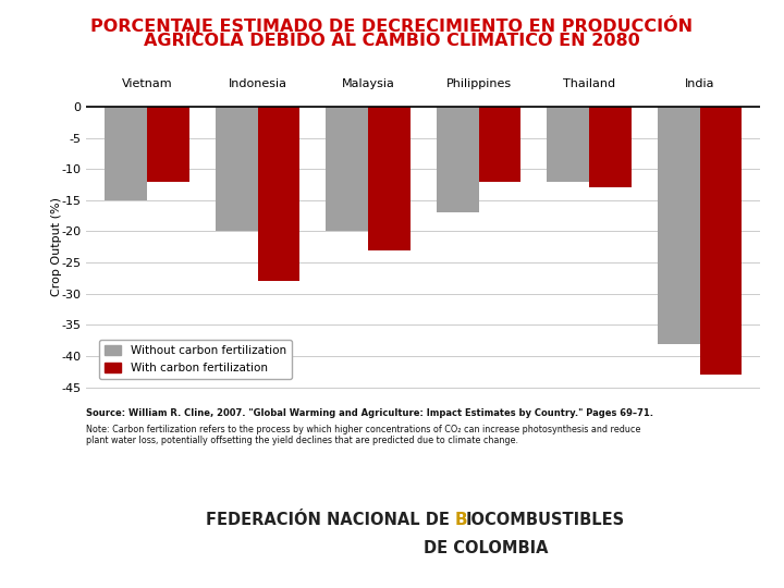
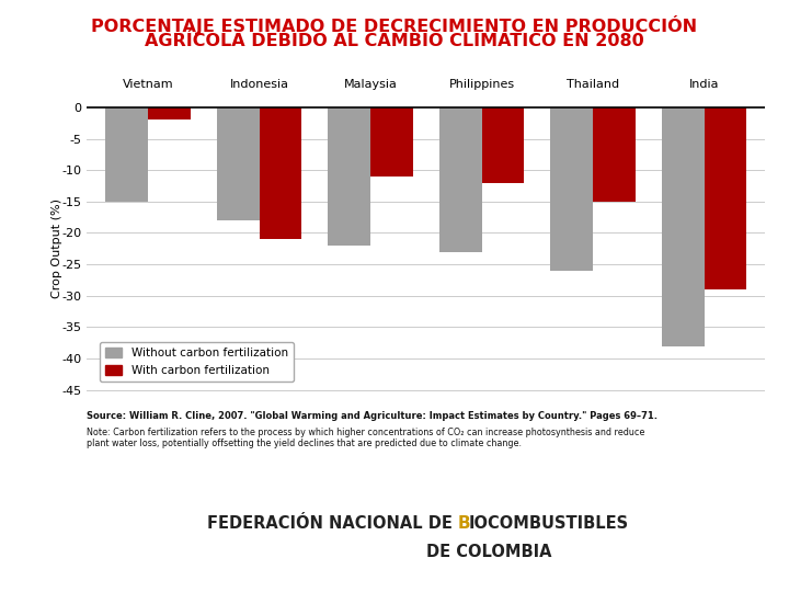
With carbon fertilization/Vietnam: -12 -> -2
Without carbon fertilization/Indonesia: -20 -> -18
With carbon fertilization/Indonesia: -28 -> -21
Without carbon fertilization/Malaysia: -20 -> -22
With carbon fertilization/Malaysia: -23 -> -11
Without carbon fertilization/Philippines: -17 -> -23
Without carbon fertilization/Thailand: -12 -> -26
With carbon fertilization/Thailand: -13 -> -15
With carbon fertilization/India: -43 -> -29
